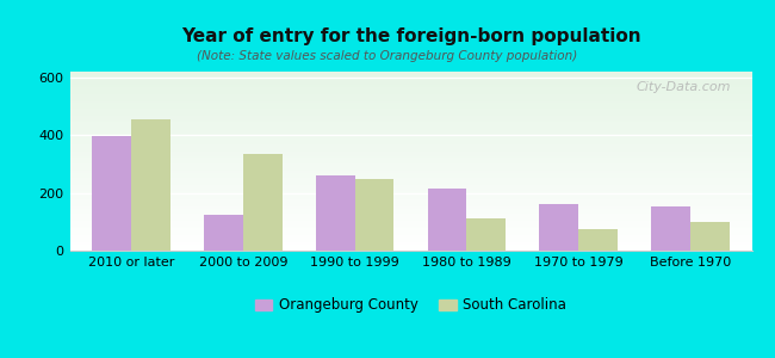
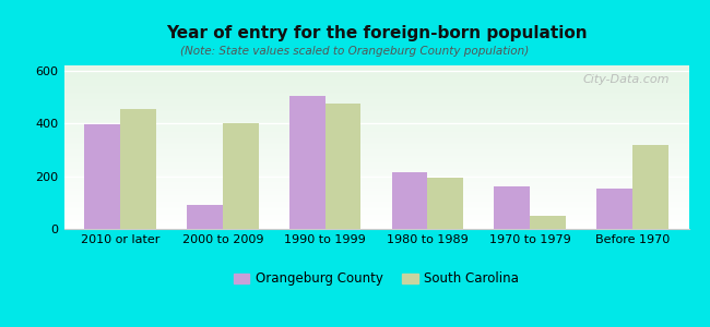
Orangeburg County/2000 to 2009: 125 -> 90
South Carolina/2000 to 2009: 335 -> 400
Orangeburg County/1990 to 1999: 260 -> 505
South Carolina/1990 to 1999: 250 -> 475
South Carolina/1980 to 1989: 110 -> 195
South Carolina/1970 to 1979: 75 -> 50
South Carolina/Before 1970: 100 -> 320
